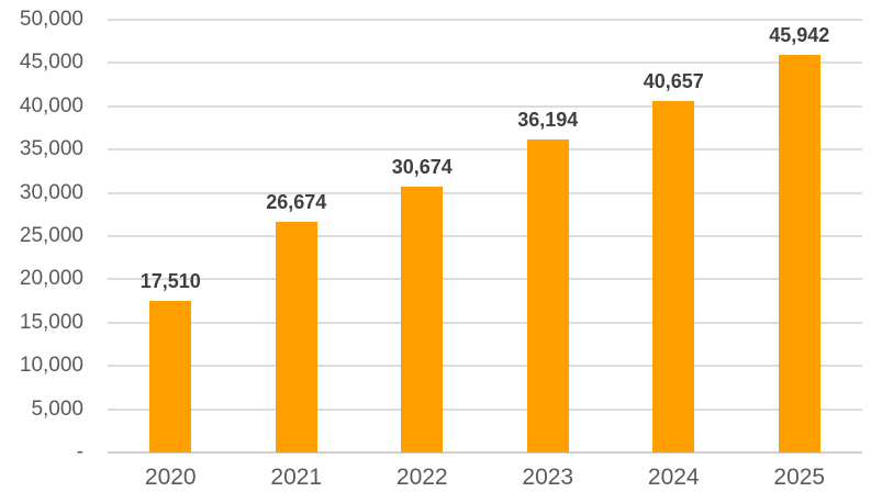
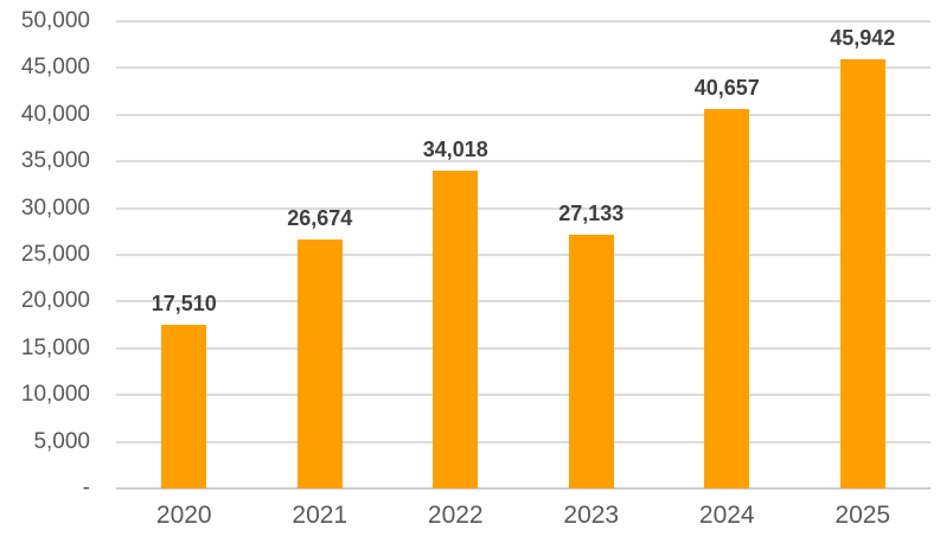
2022: 30,674 -> 34,018
2023: 36,194 -> 27,133
